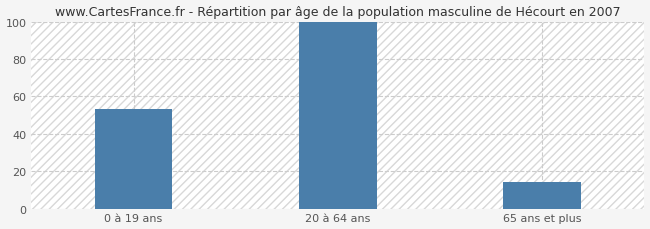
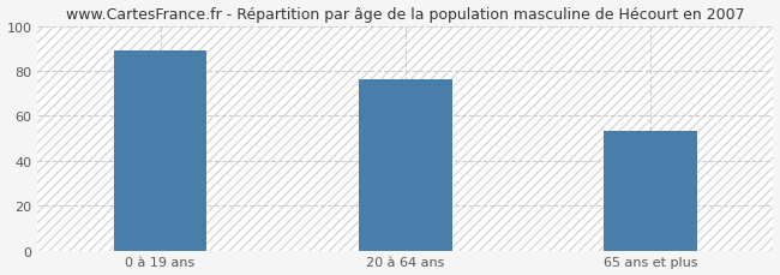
0 à 19 ans: 53 -> 89
20 à 64 ans: 100 -> 76
65 ans et plus: 14 -> 53
